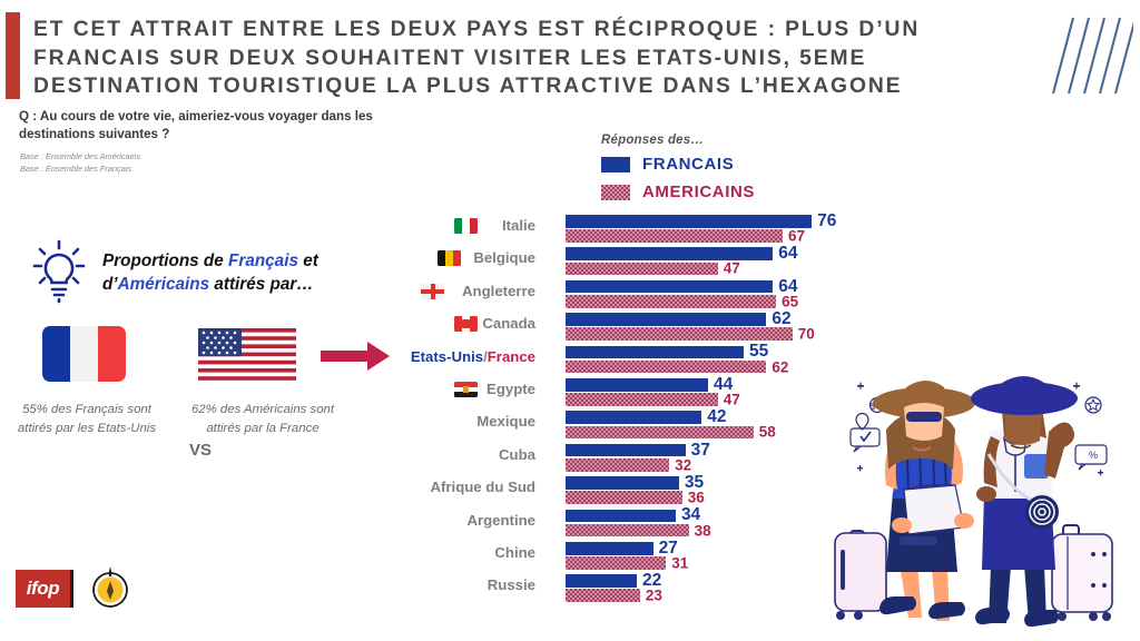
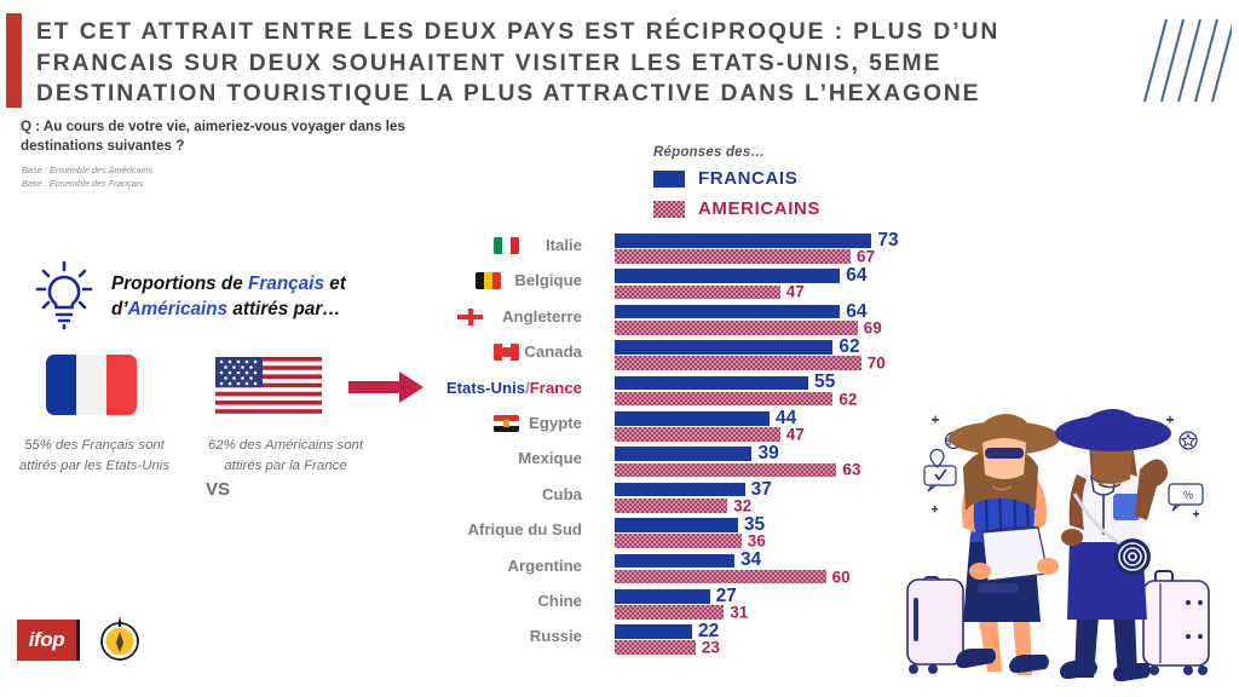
FRANCAIS/Italie: 76 -> 73
AMERICAINS/Angleterre: 65 -> 69
FRANCAIS/Mexique: 42 -> 39
AMERICAINS/Mexique: 58 -> 63
AMERICAINS/Argentine: 38 -> 60
